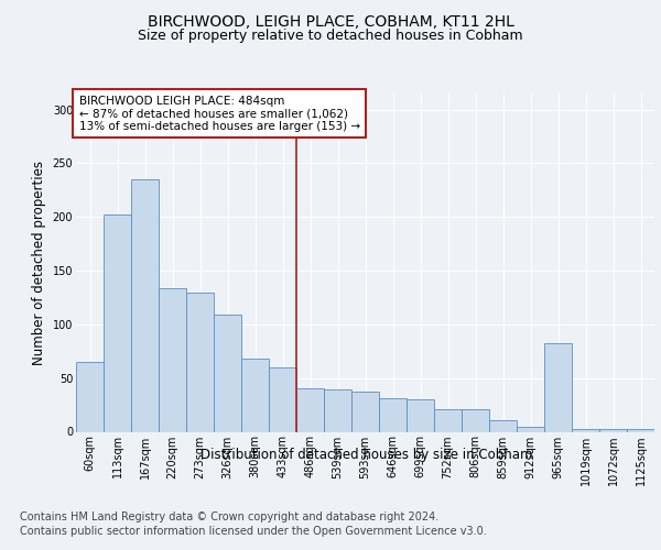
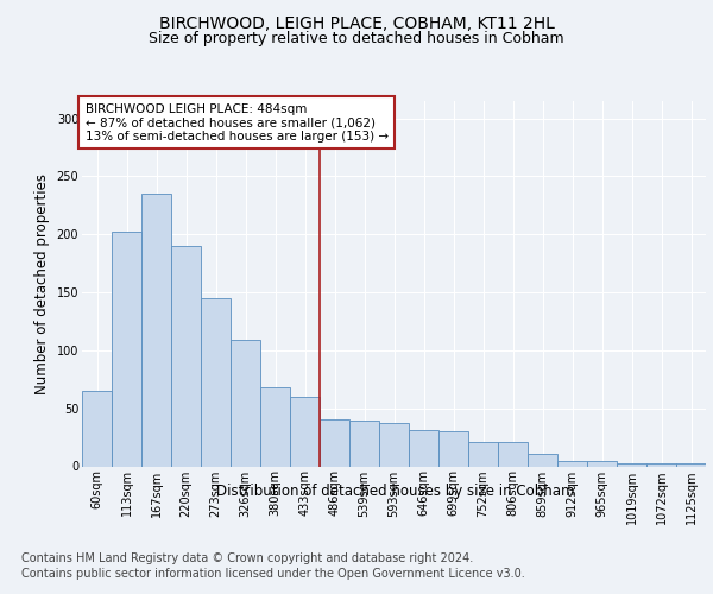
220sqm: 134 -> 190
273sqm: 130 -> 145
965sqm: 82 -> 5
